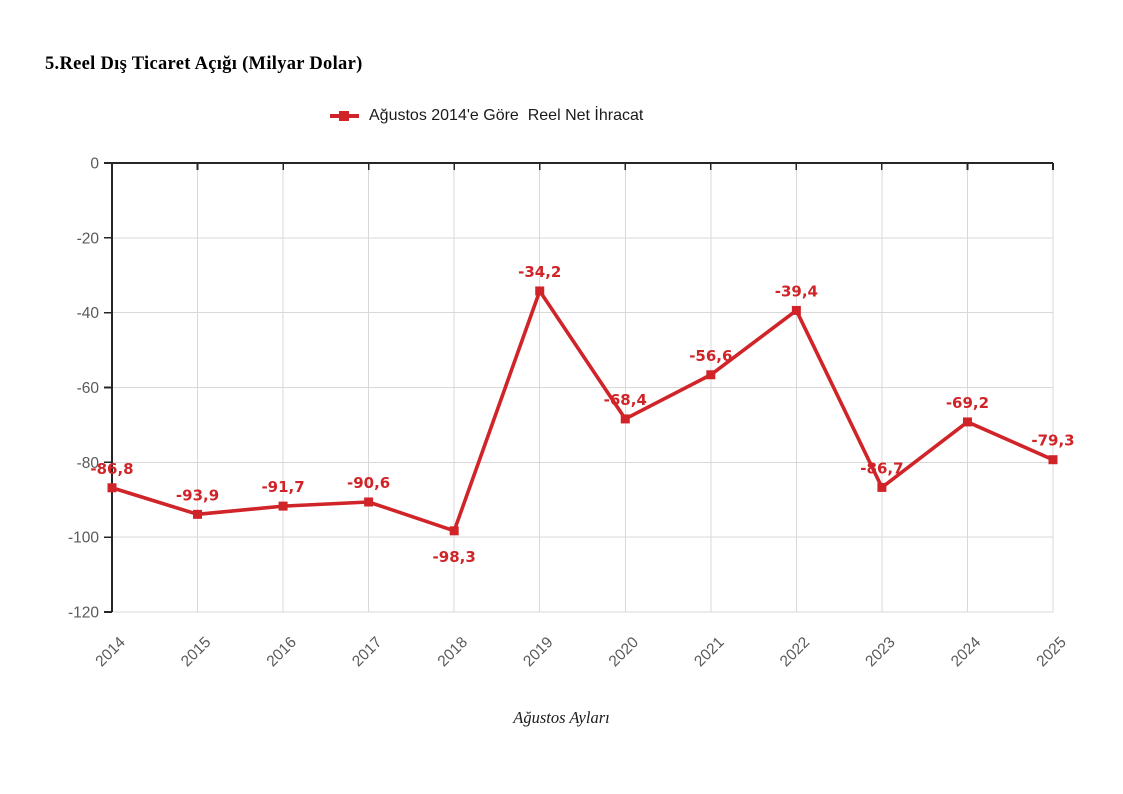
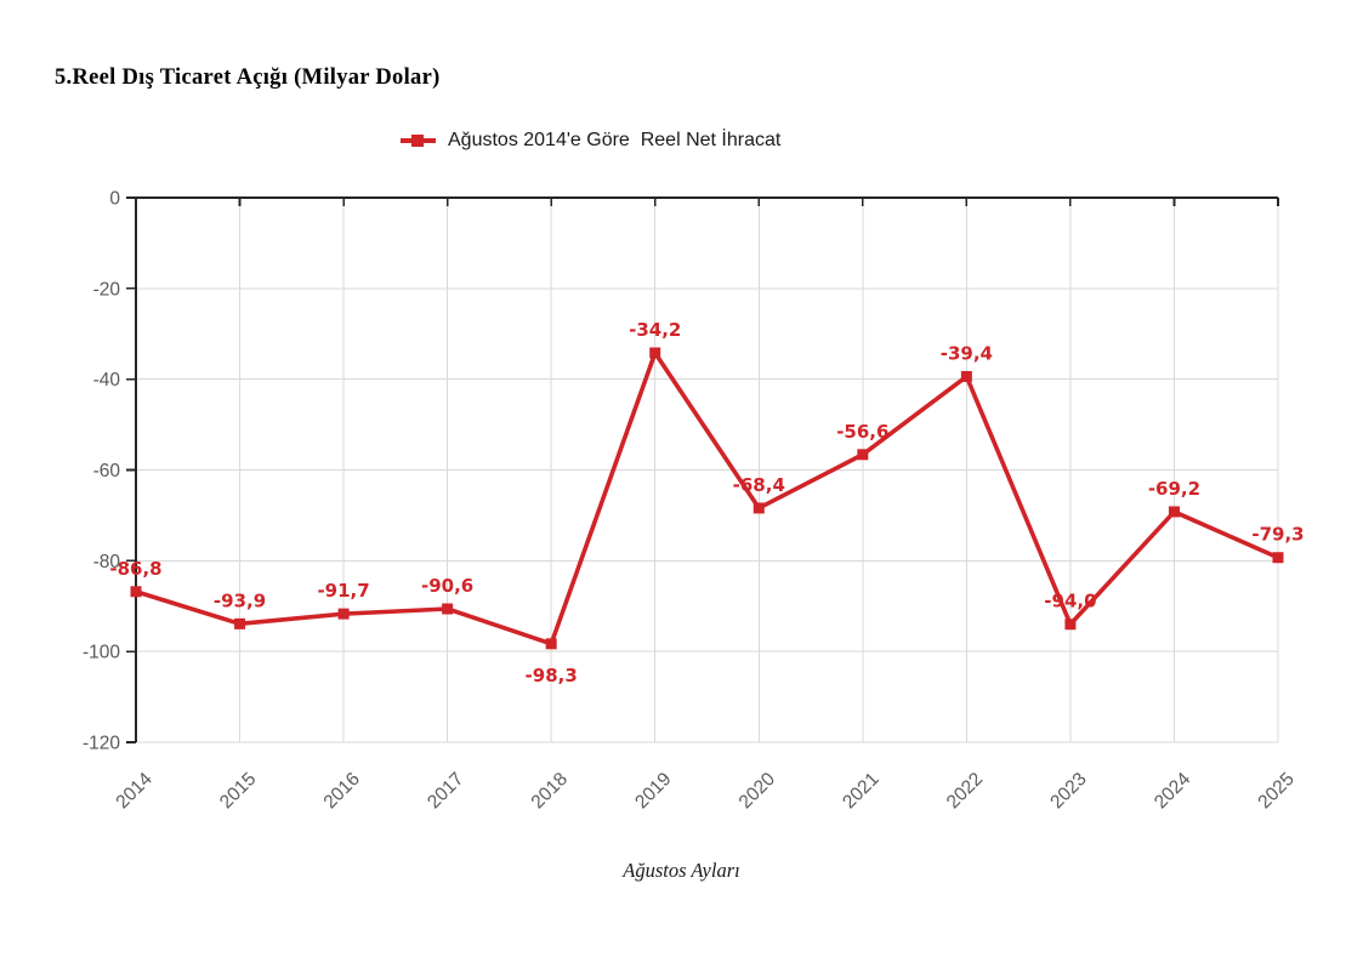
2023: -86,7 -> -94,0
